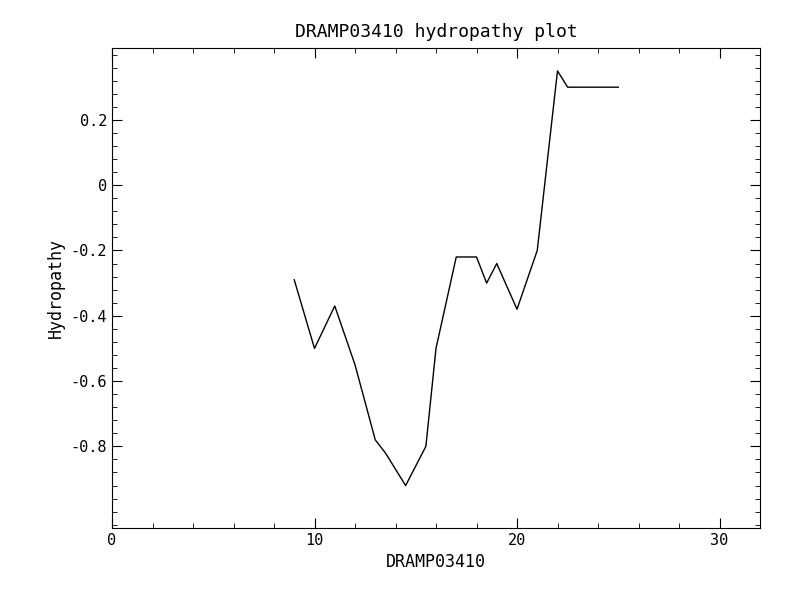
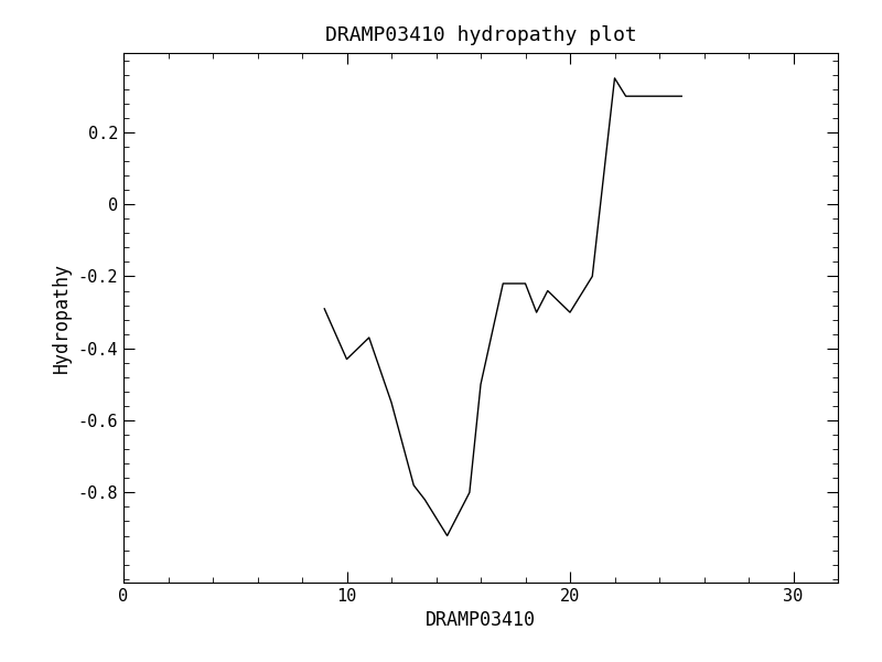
10: -0.50 -> -0.43
20: -0.38 -> -0.30
